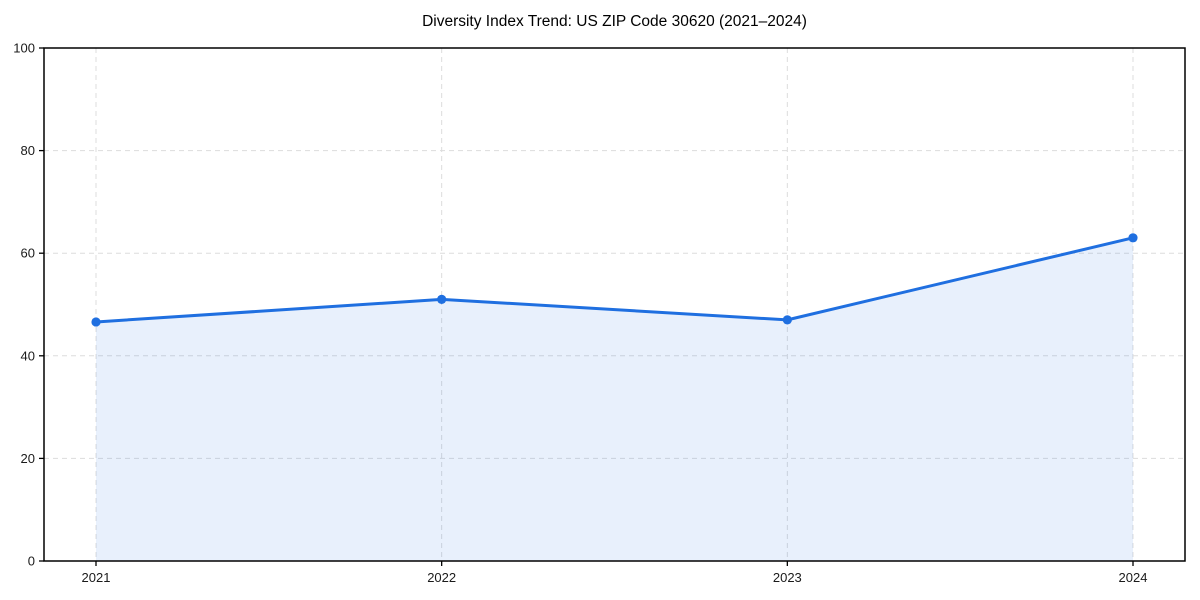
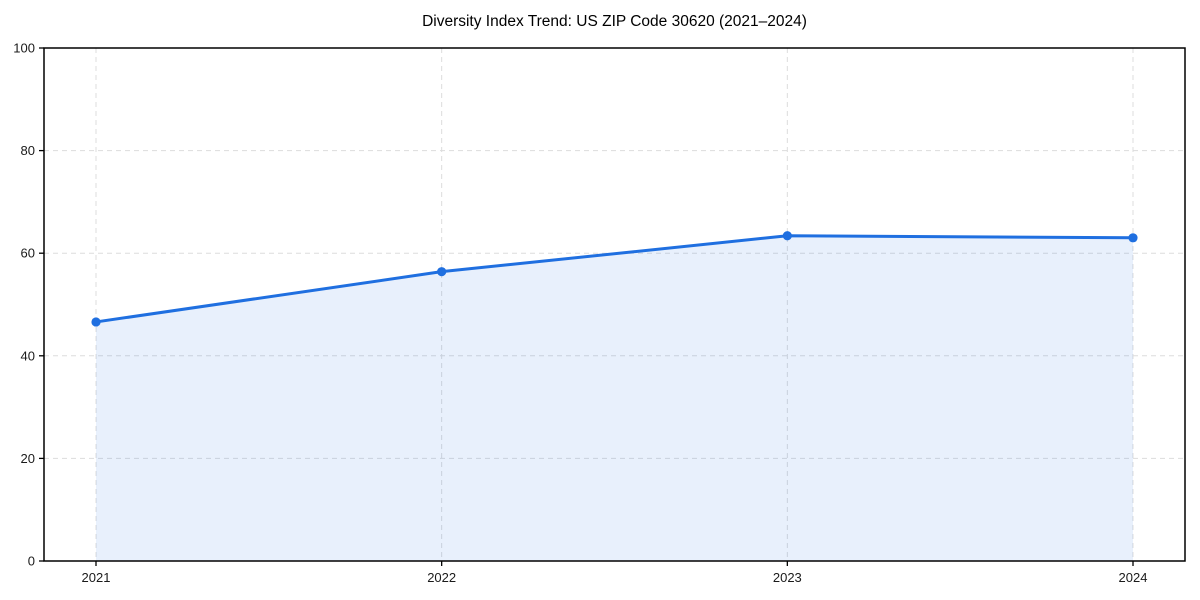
2022: 51 -> 56
2023: 47 -> 63
